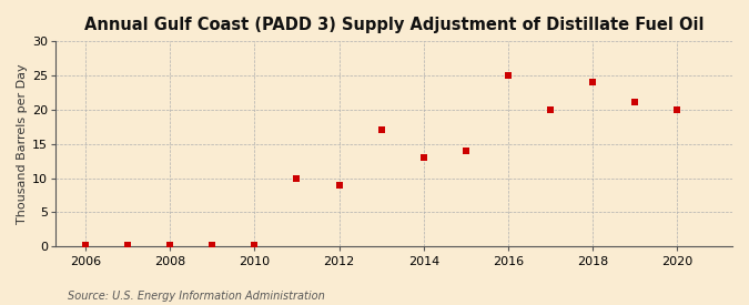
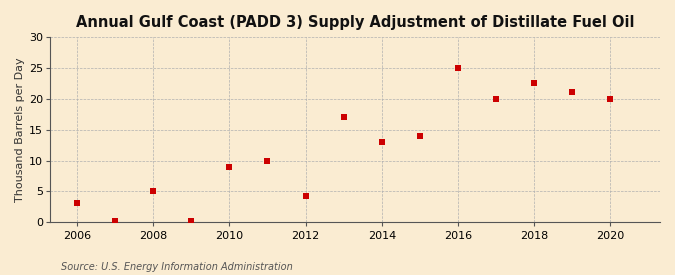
2006: 0.2 -> 3.2
2008: 0.3 -> 5.0
2010: 0.3 -> 9.0
2012: 9.0 -> 4.2
2018: 24.0 -> 22.6
